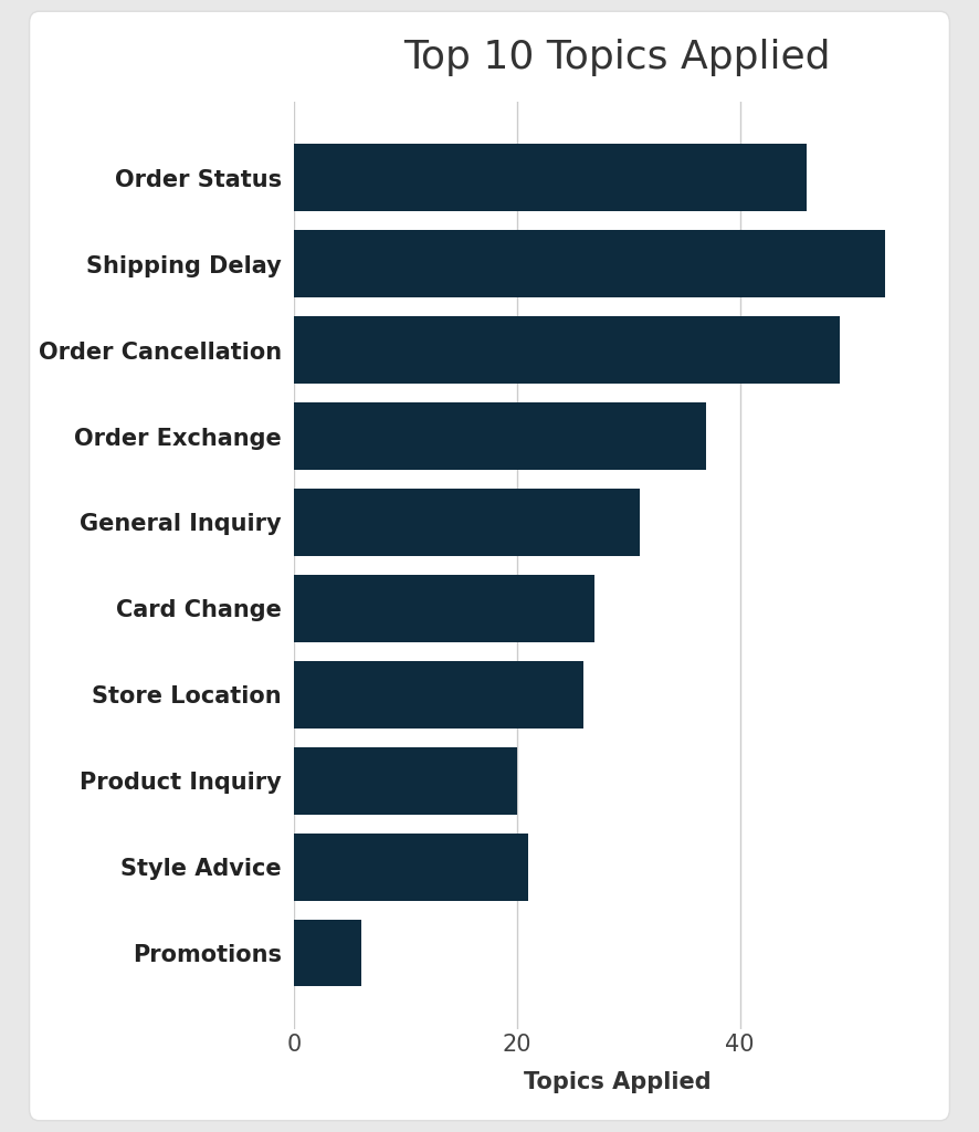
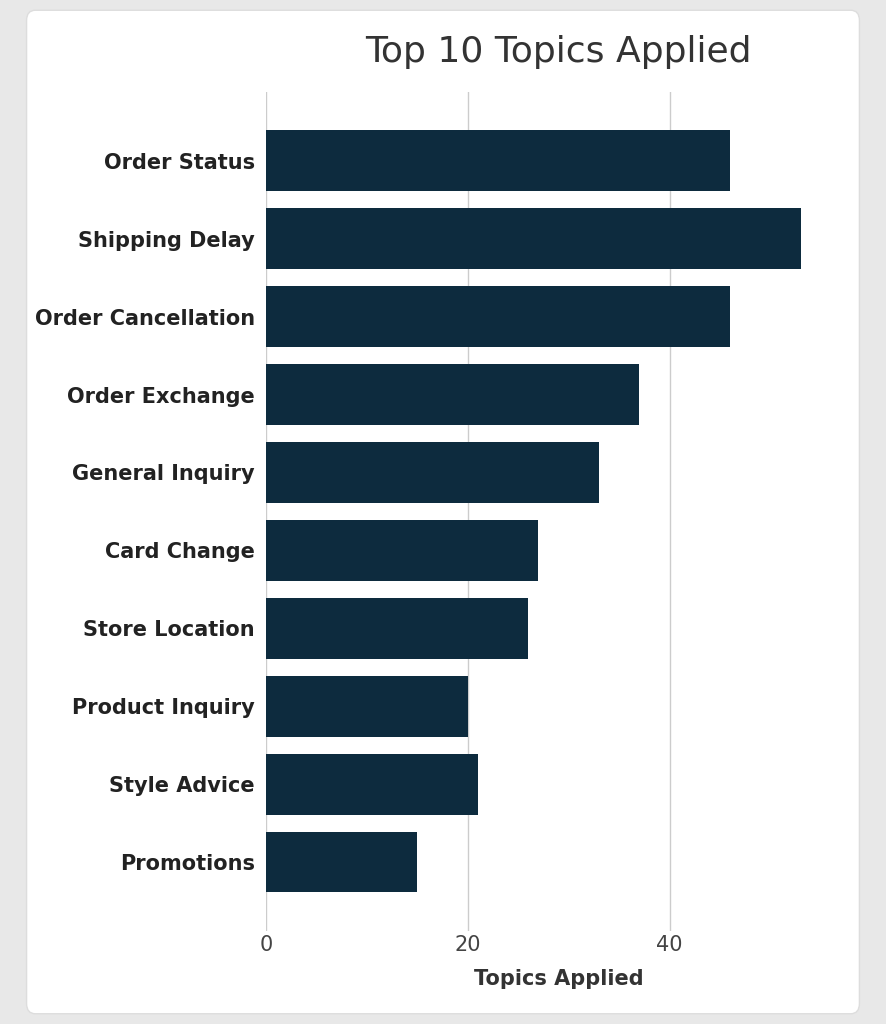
Order Cancellation: 49 -> 46
General Inquiry: 31 -> 33
Promotions: 6 -> 15
